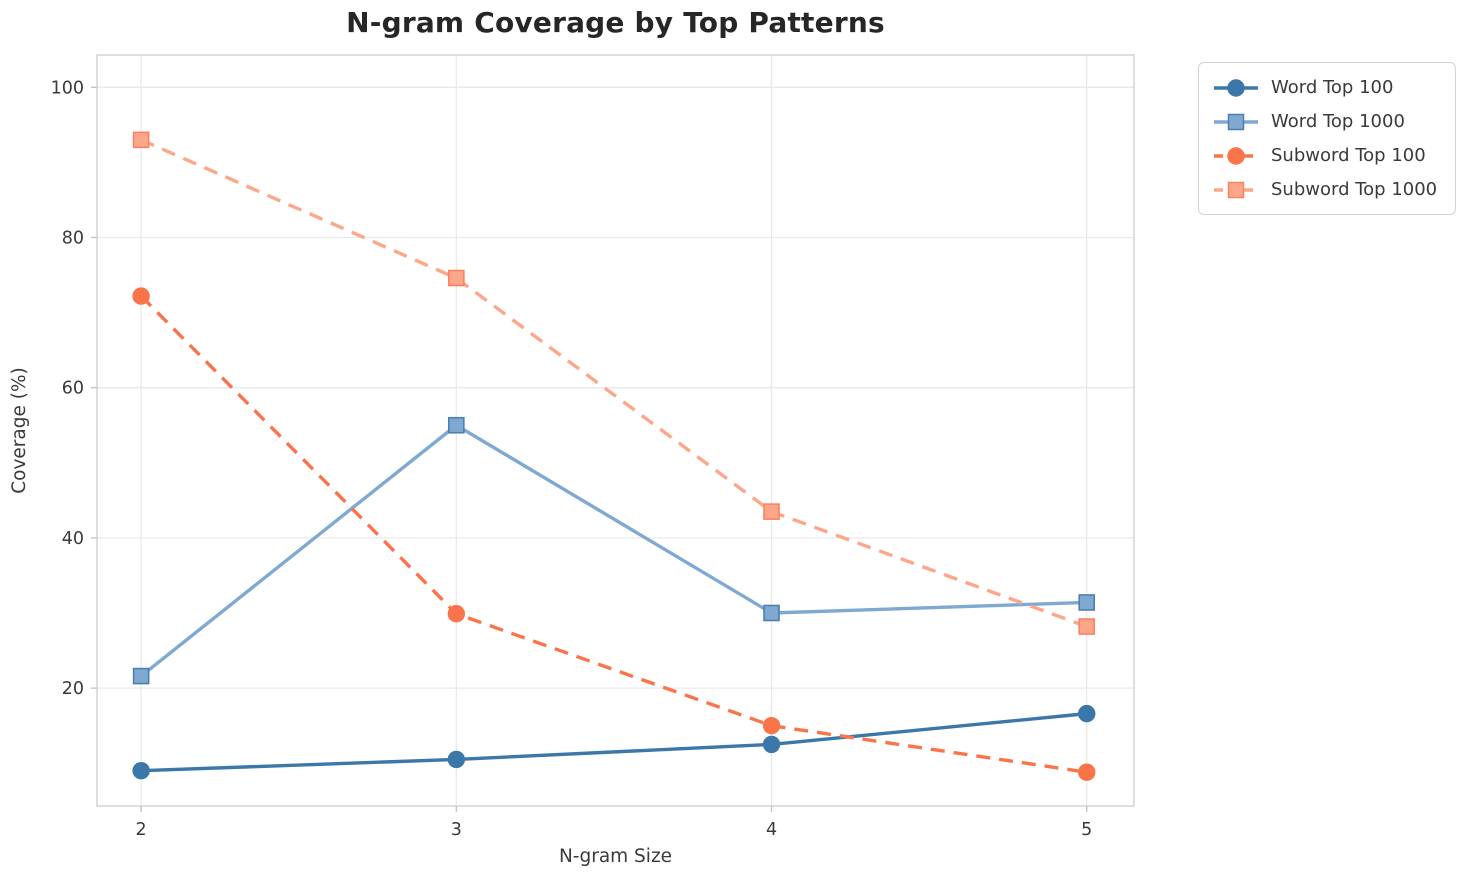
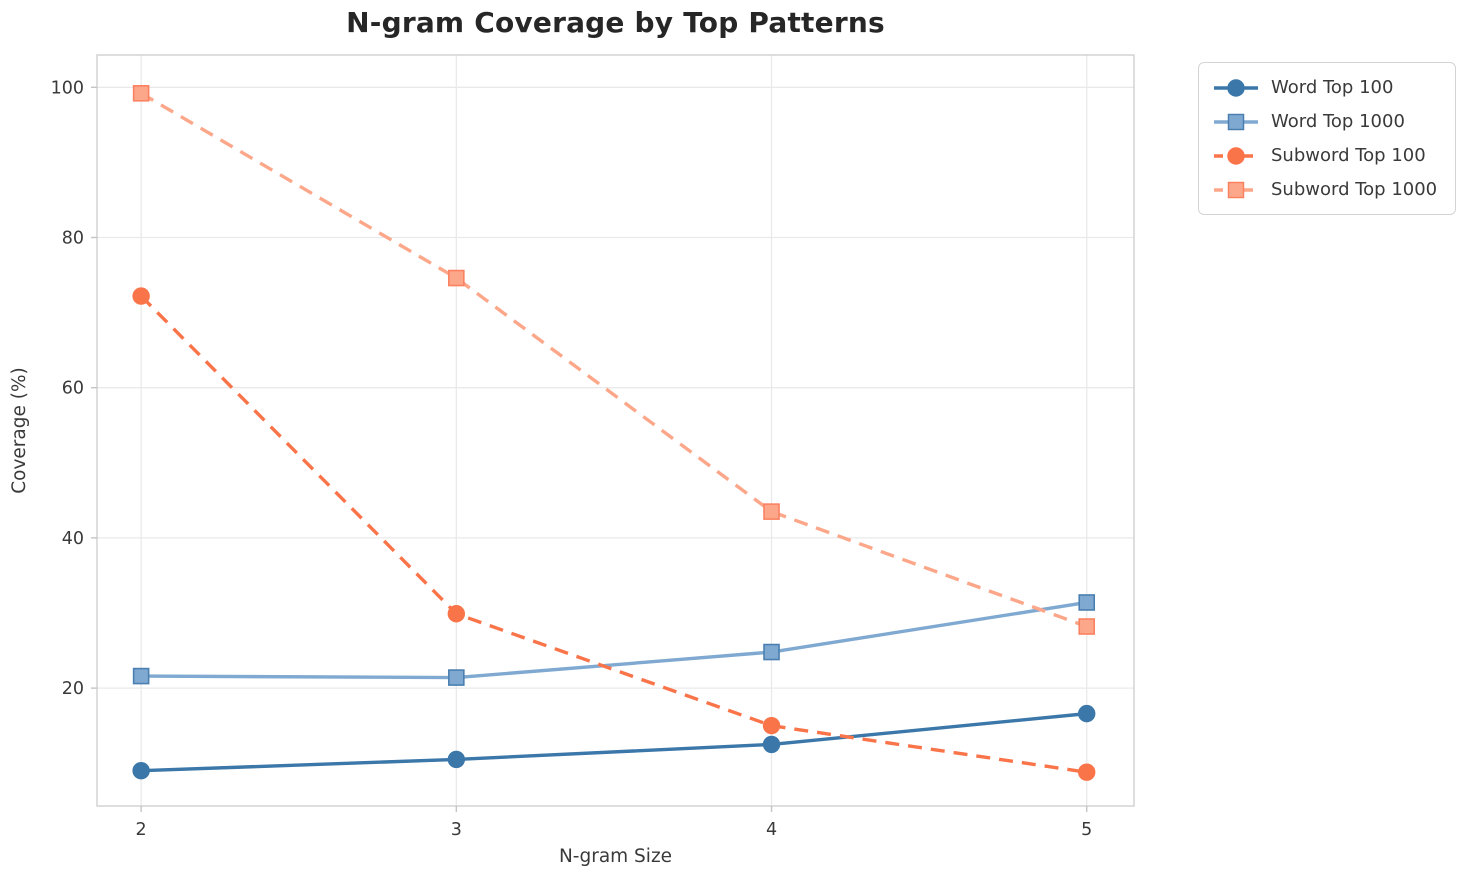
Subword Top 1000/2: 93 -> 99
Word Top 1000/3: 55 -> 21
Word Top 1000/4: 30 -> 25
